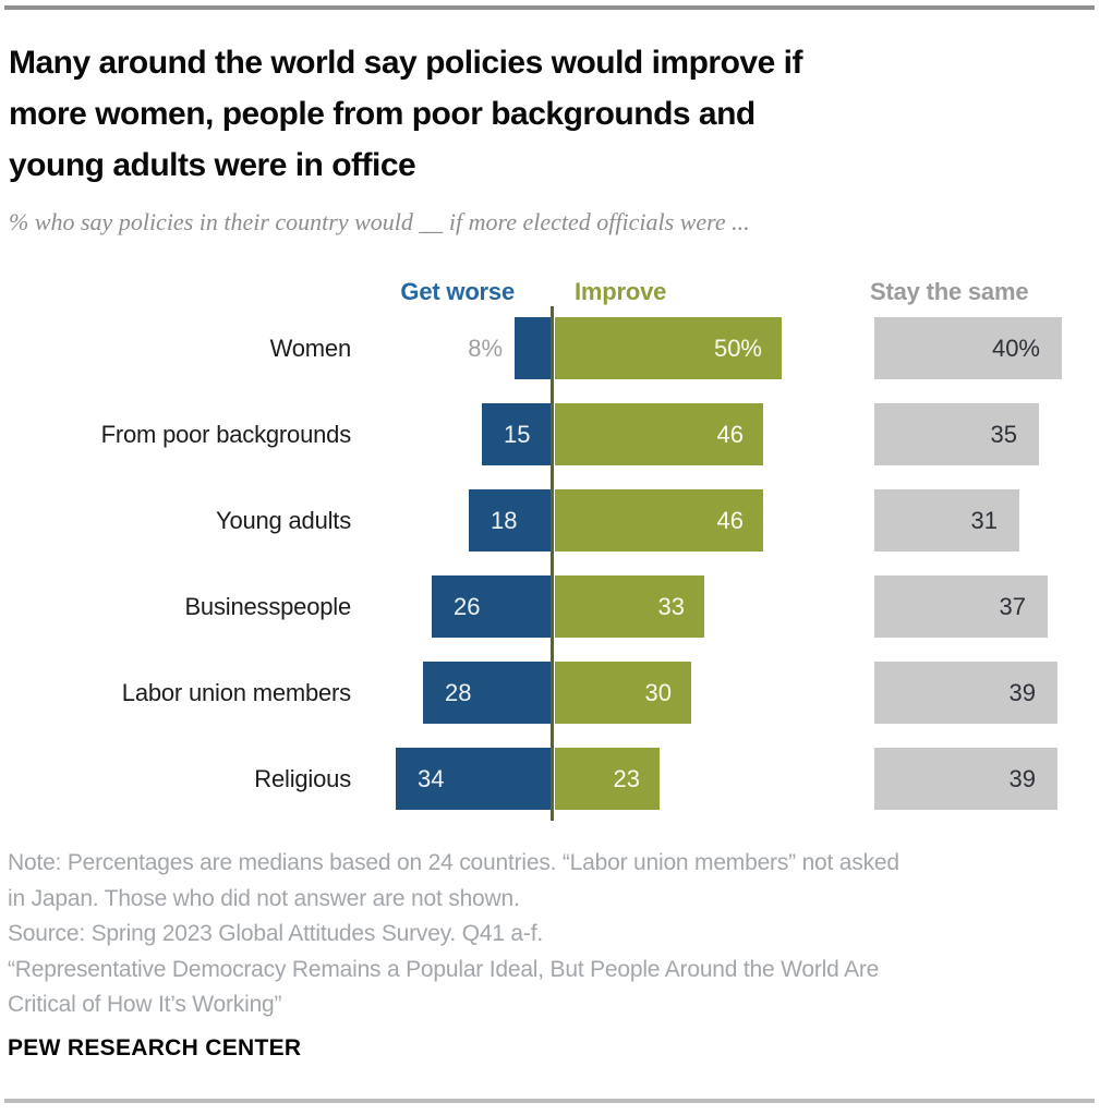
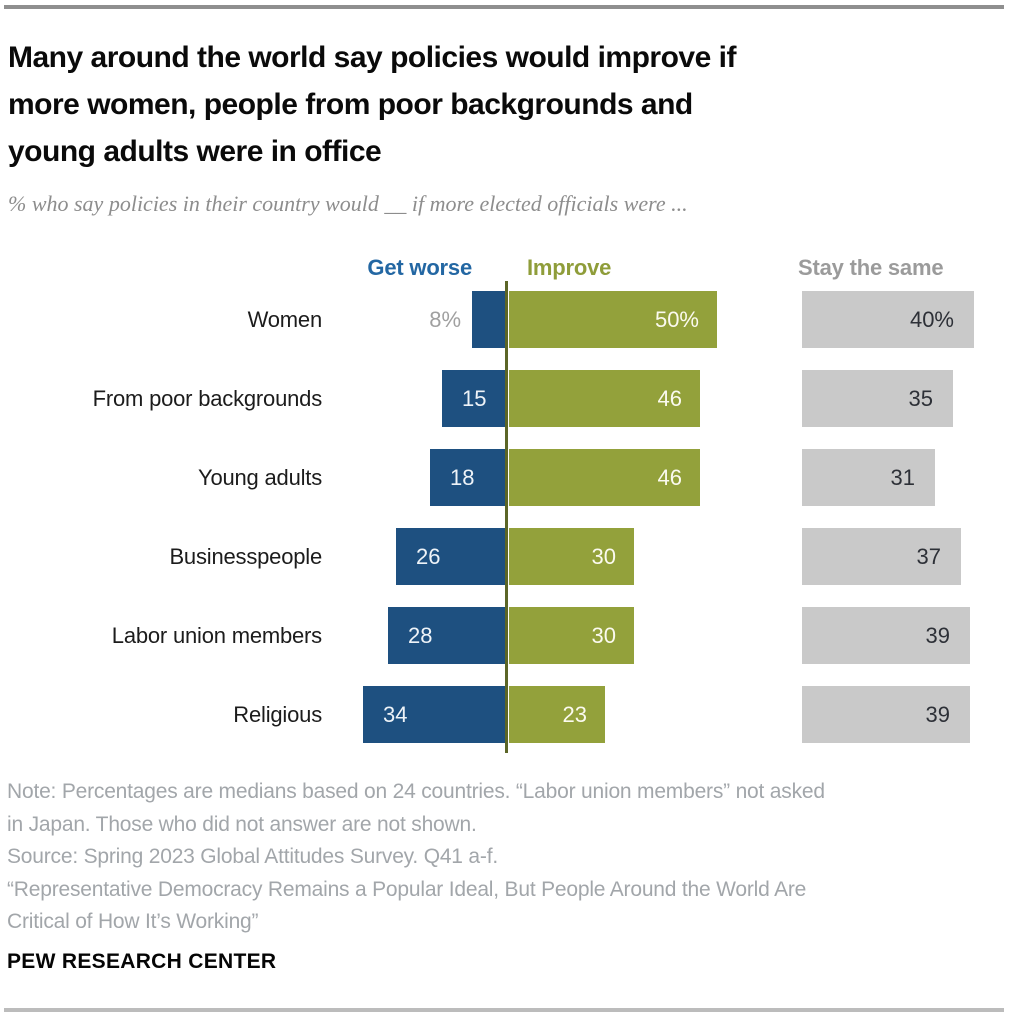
Improve/Businesspeople: 33 -> 30
